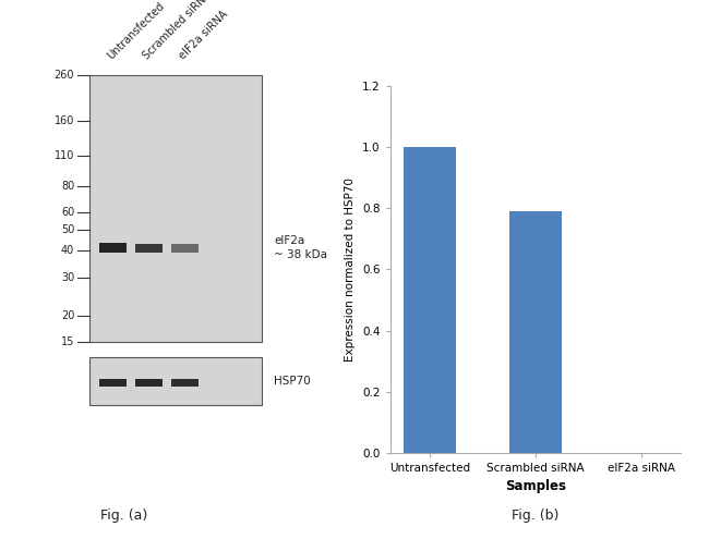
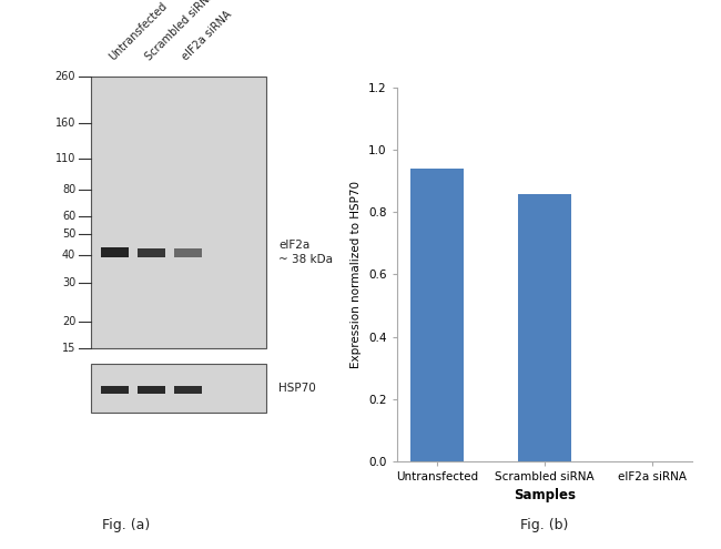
Untransfected: 1.00 -> 0.94
Scrambled siRNA: 0.79 -> 0.86
